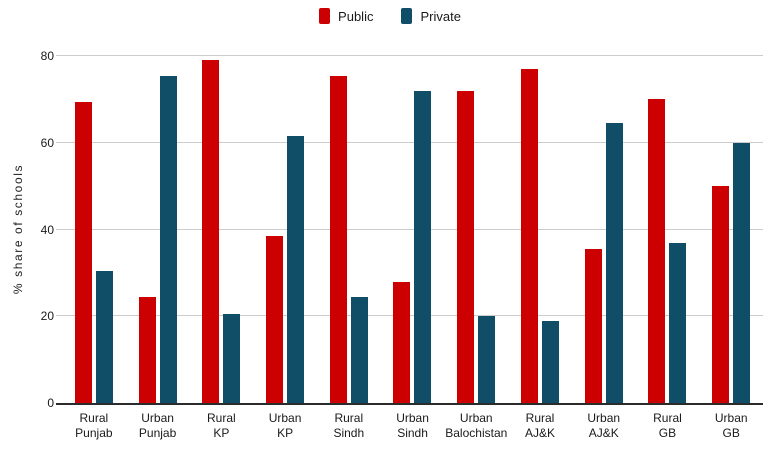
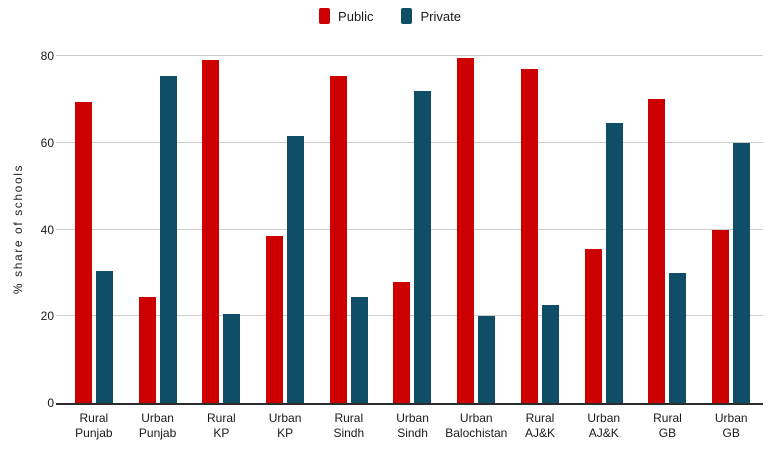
Public/Urban Balochistan: 72 -> 80
Private/Rural AJ&K: 19 -> 22
Private/Rural GB: 37 -> 30
Public/Urban GB: 50 -> 40
